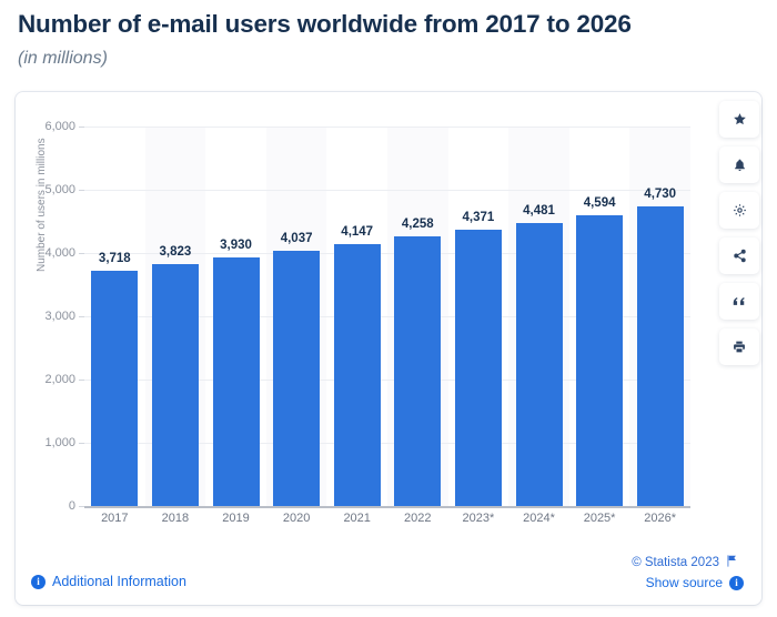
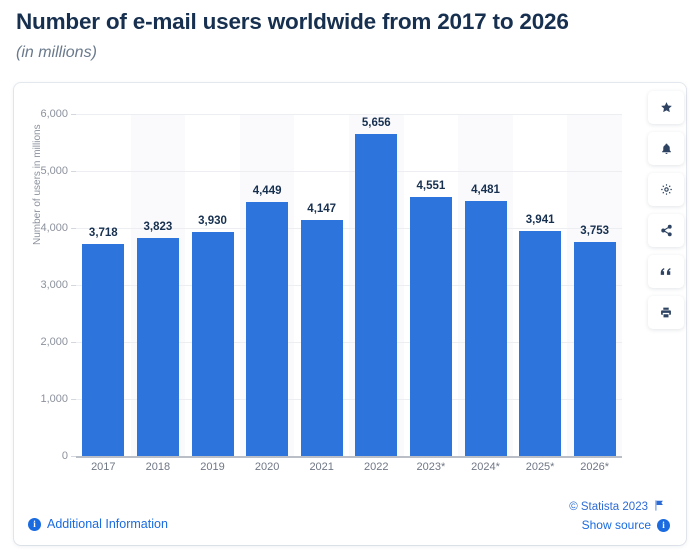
2020: 4,037 -> 4,449
2022: 4,258 -> 5,656
2023*: 4,371 -> 4,551
2025*: 4,594 -> 3,941
2026*: 4,730 -> 3,753
